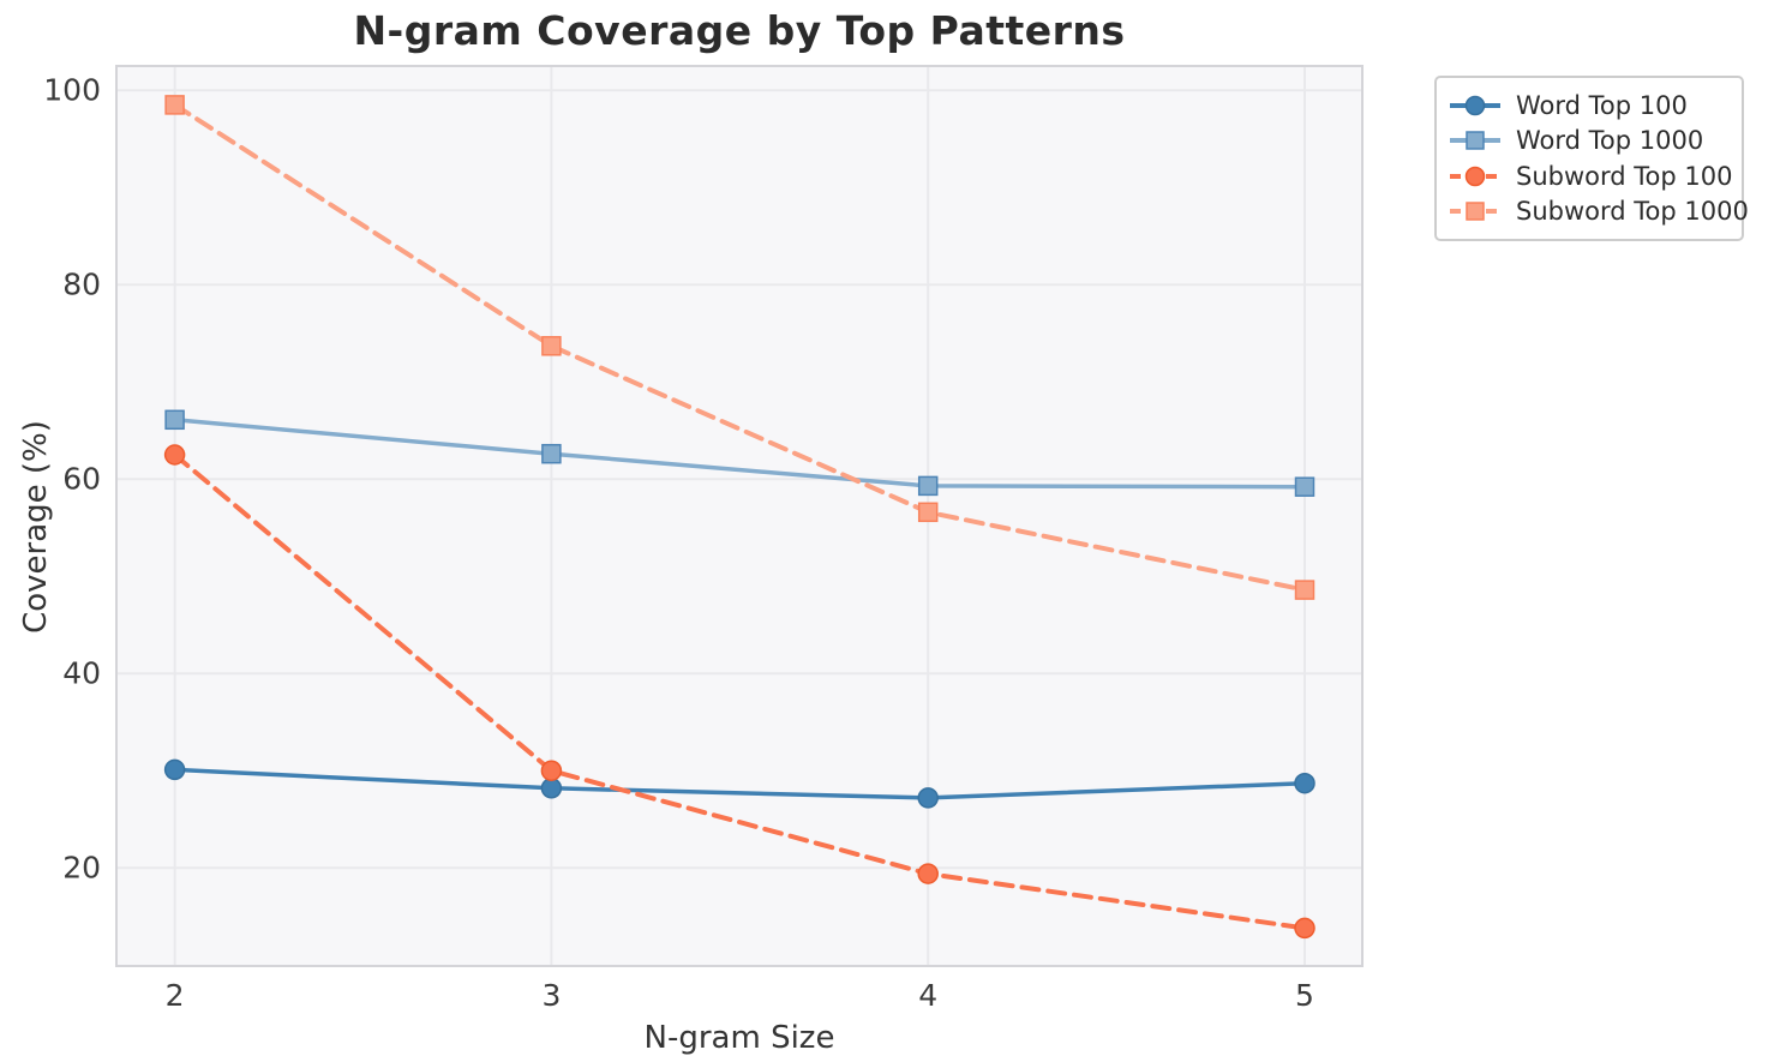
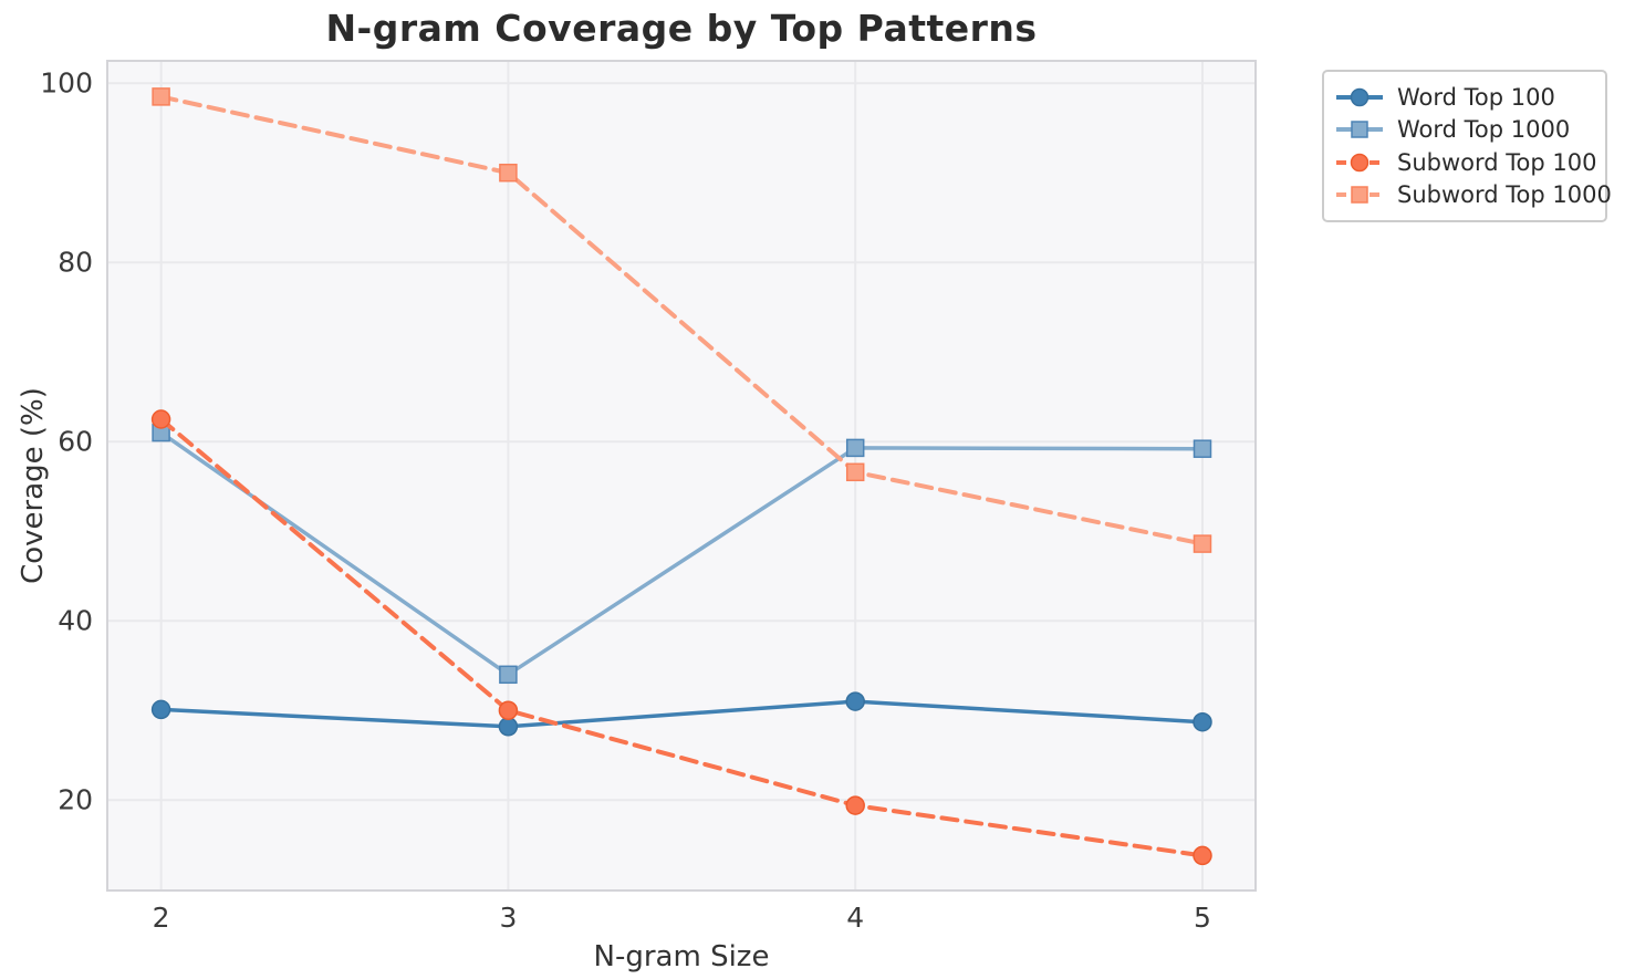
Word Top 1000/2: 66 -> 61
Word Top 1000/3: 63 -> 34
Subword Top 1000/3: 74 -> 90
Word Top 100/4: 27 -> 31
